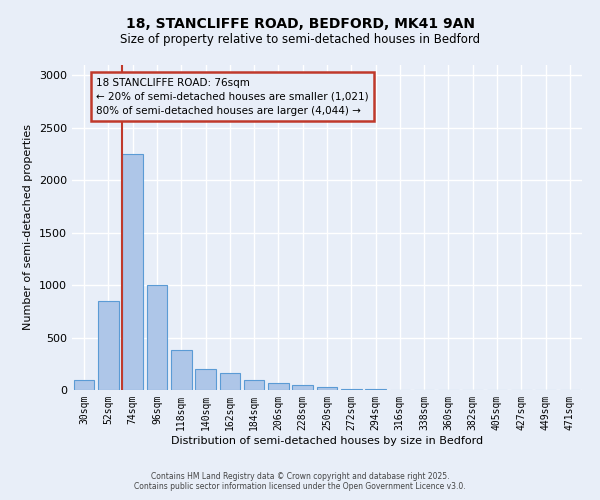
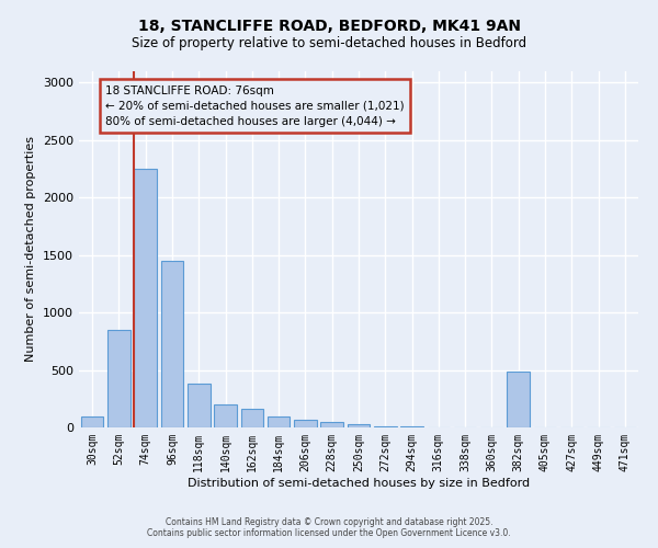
96sqm: 1000 -> 1450
382sqm: 0 -> 490
